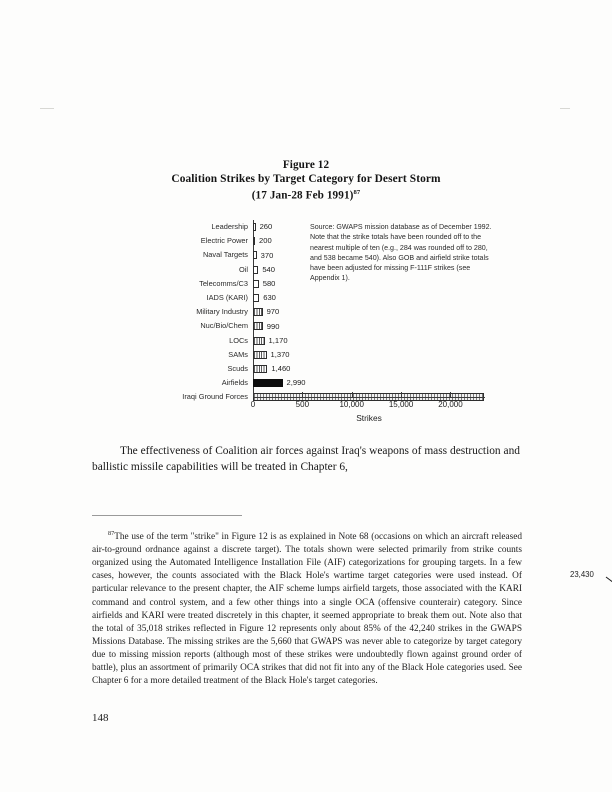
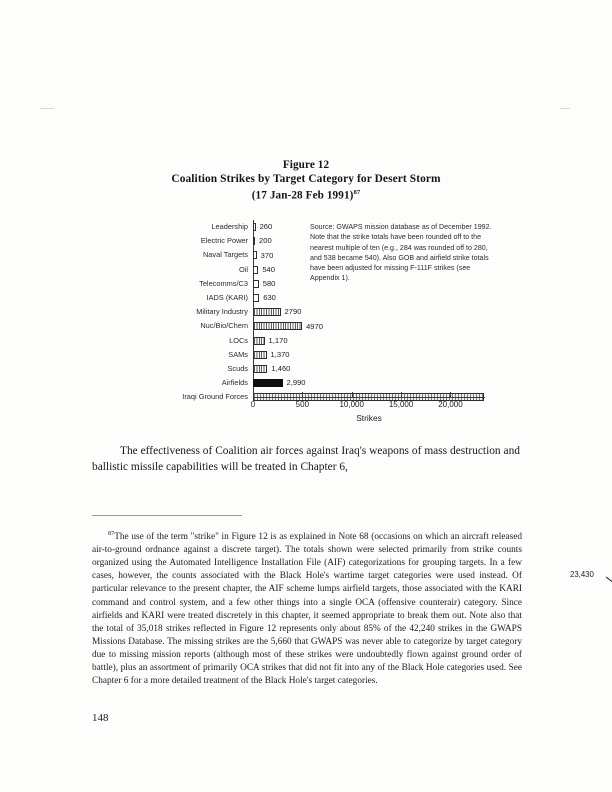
Military Industry: 970 -> 2790
Nuc/Bio/Chem: 990 -> 4970
